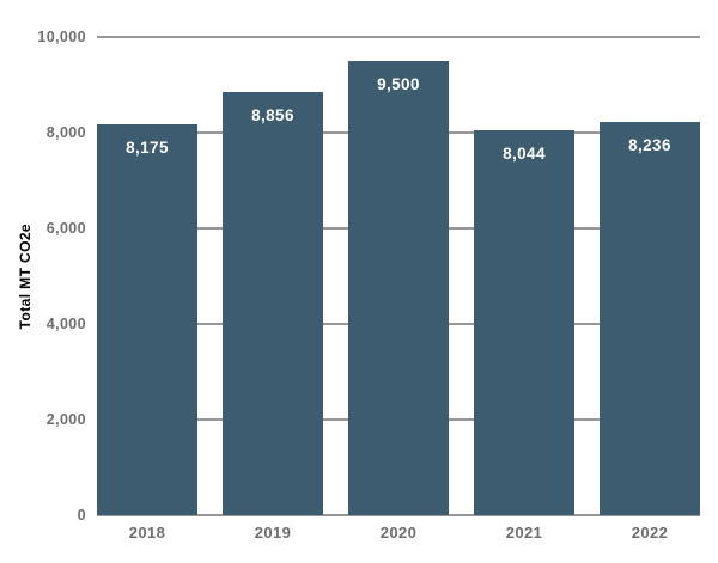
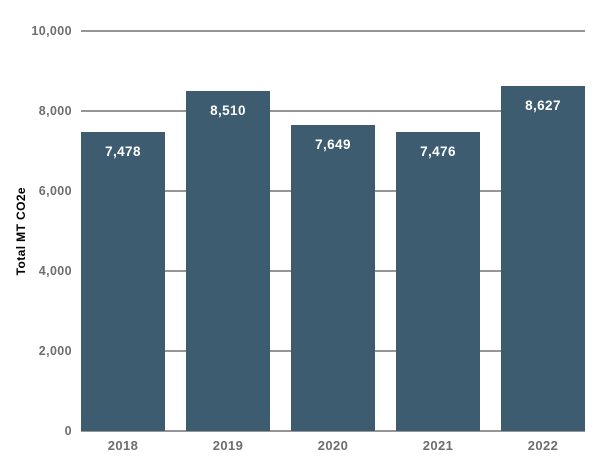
2018: 8,175 -> 7,478
2019: 8,856 -> 8,510
2020: 9,500 -> 7,649
2021: 8,044 -> 7,476
2022: 8,236 -> 8,627
